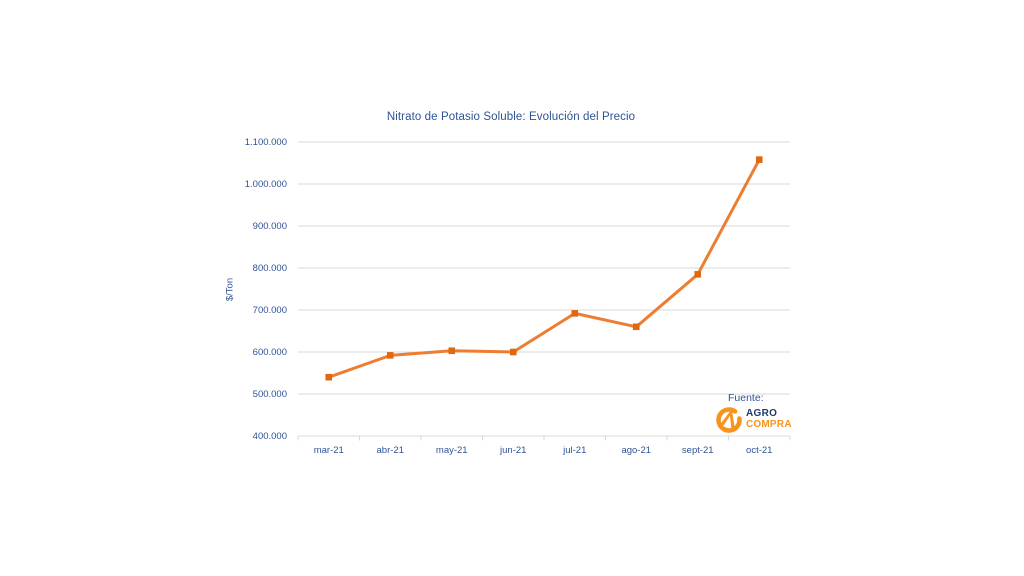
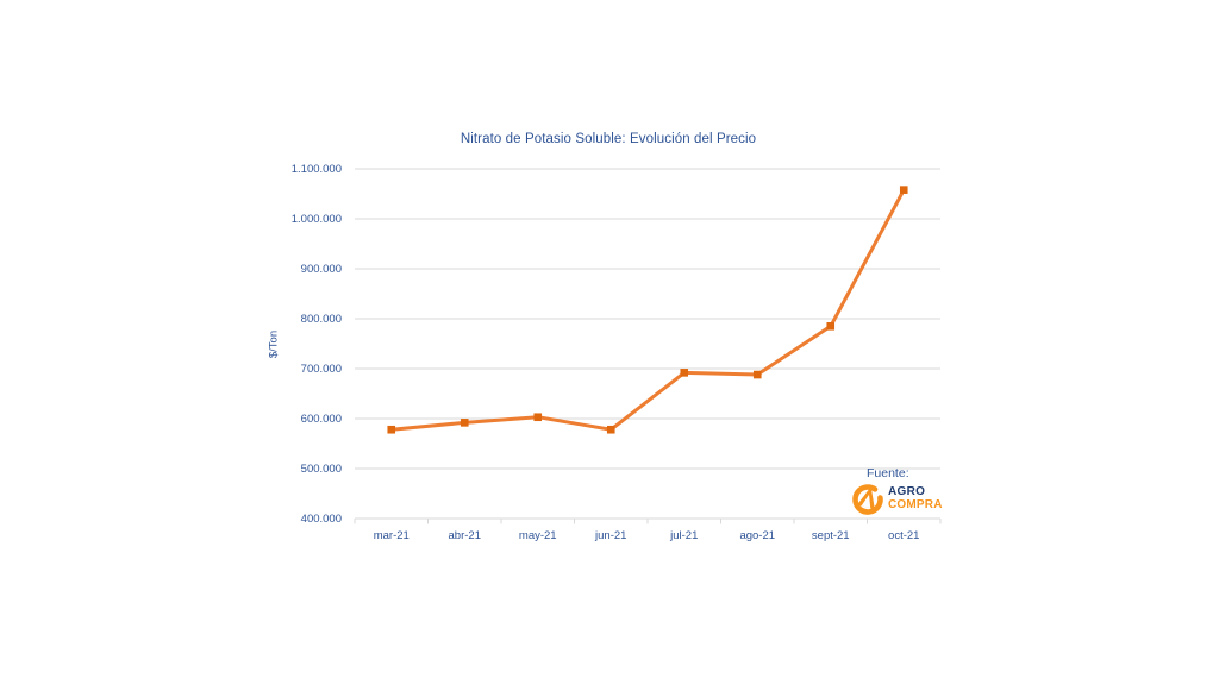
mar-21: 540000 -> 580000
jun-21: 600000 -> 580000
ago-21: 660000 -> 690000
